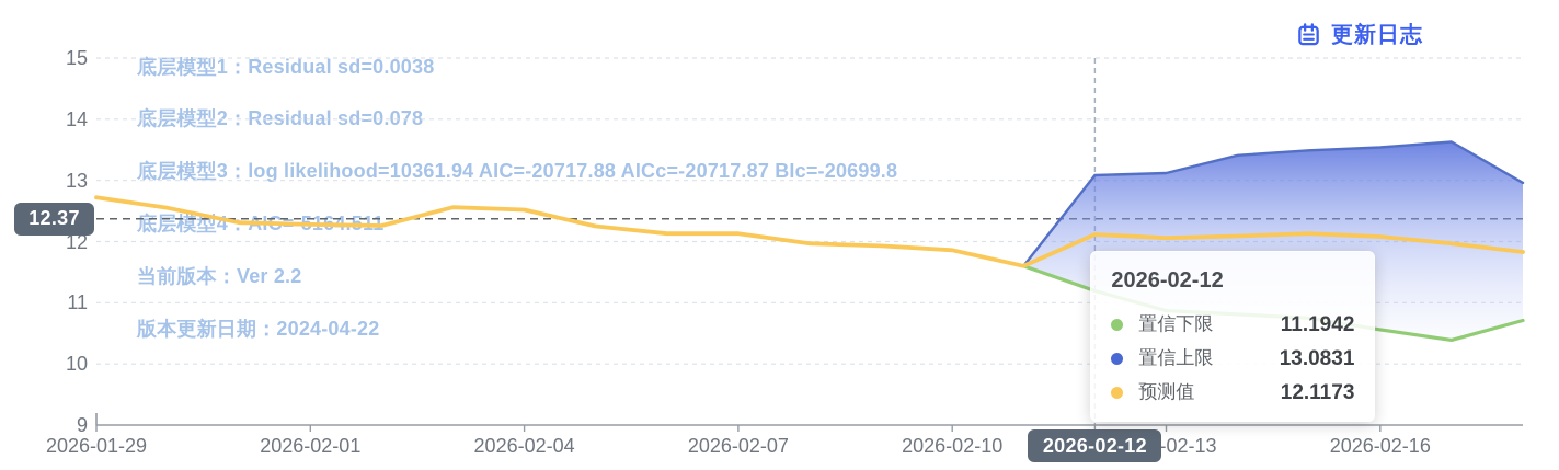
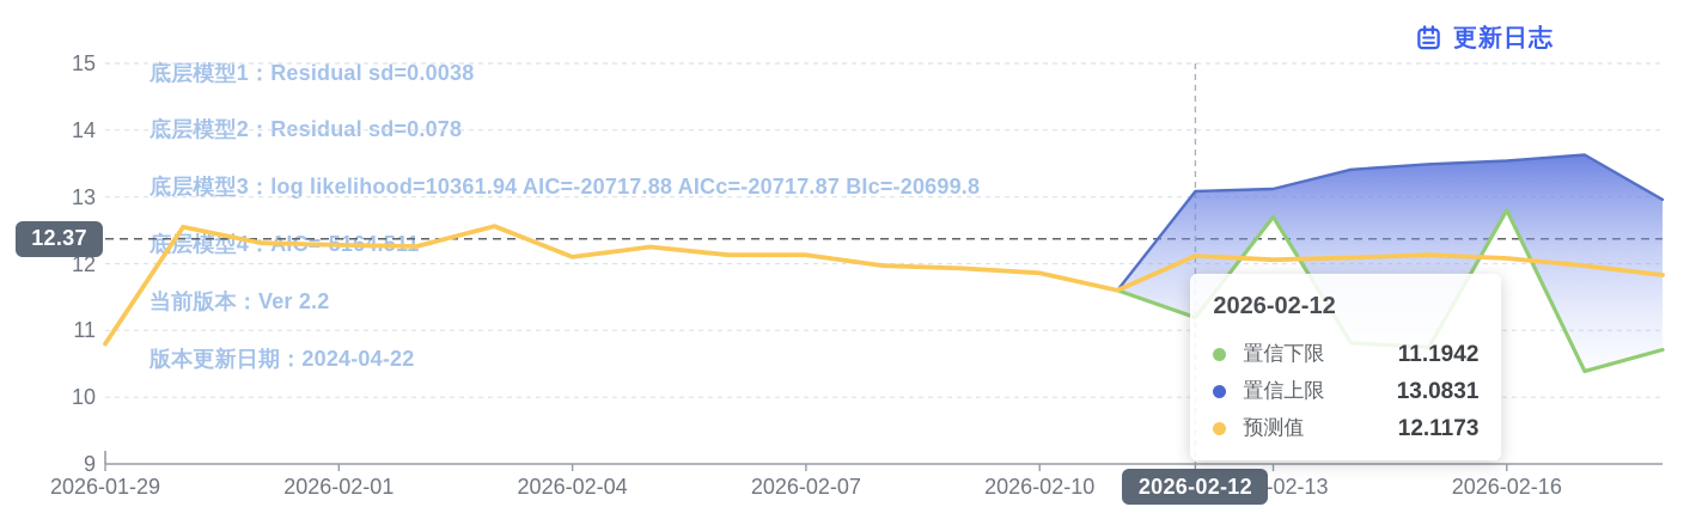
预测值/2026-01-29: 12.7 -> 10.8
预测值/2026-02-04: 12.5 -> 12.1
置信下限/2026-02-13: 10.9 -> 12.7
置信下限/2026-02-16: 10.6 -> 12.8
